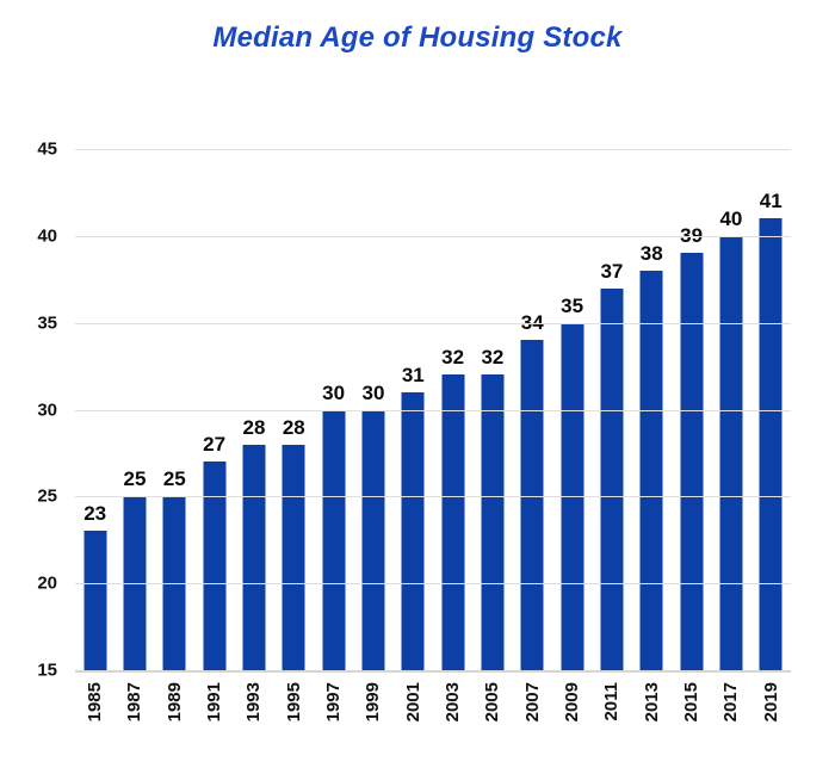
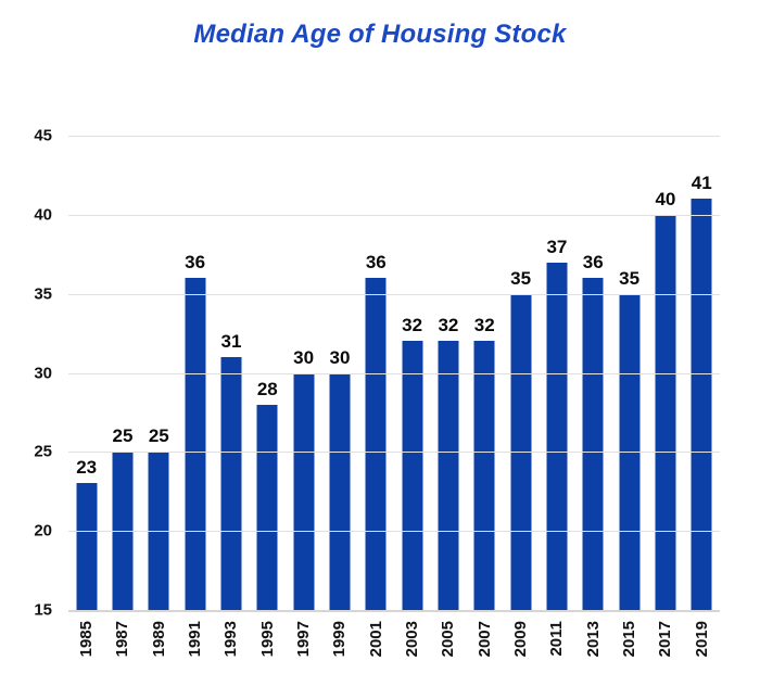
1991: 27 -> 36
1993: 28 -> 31
2001: 31 -> 36
2007: 34 -> 32
2013: 38 -> 36
2015: 39 -> 35
